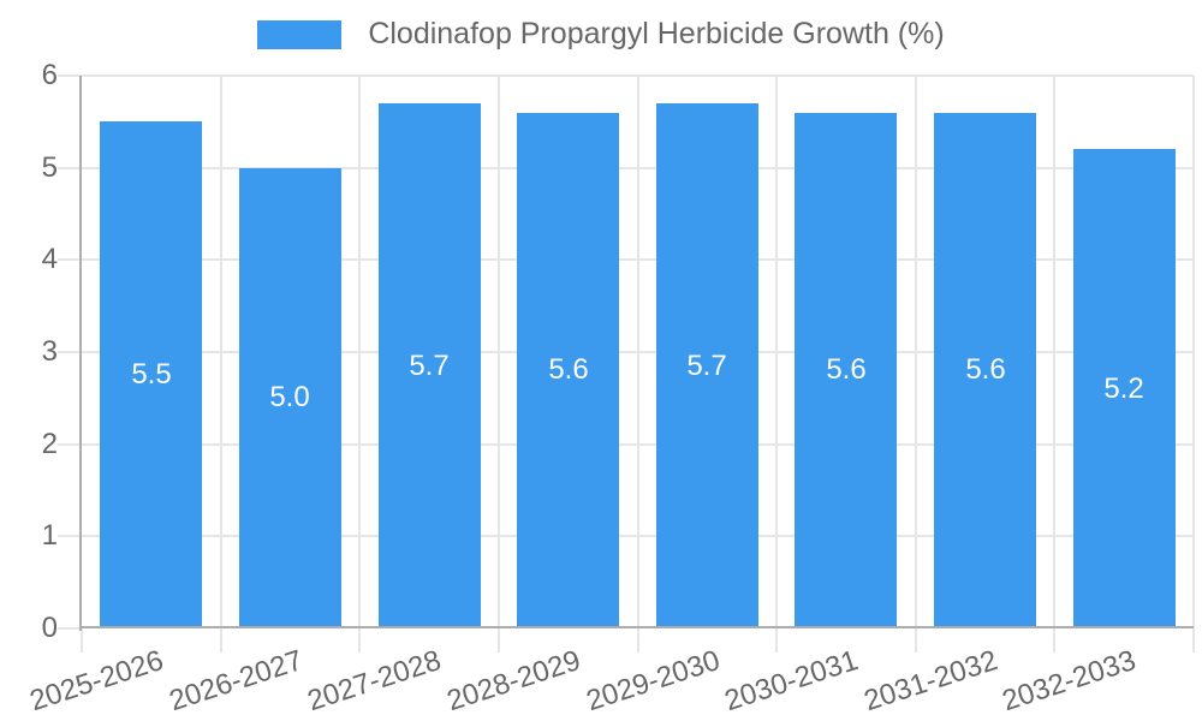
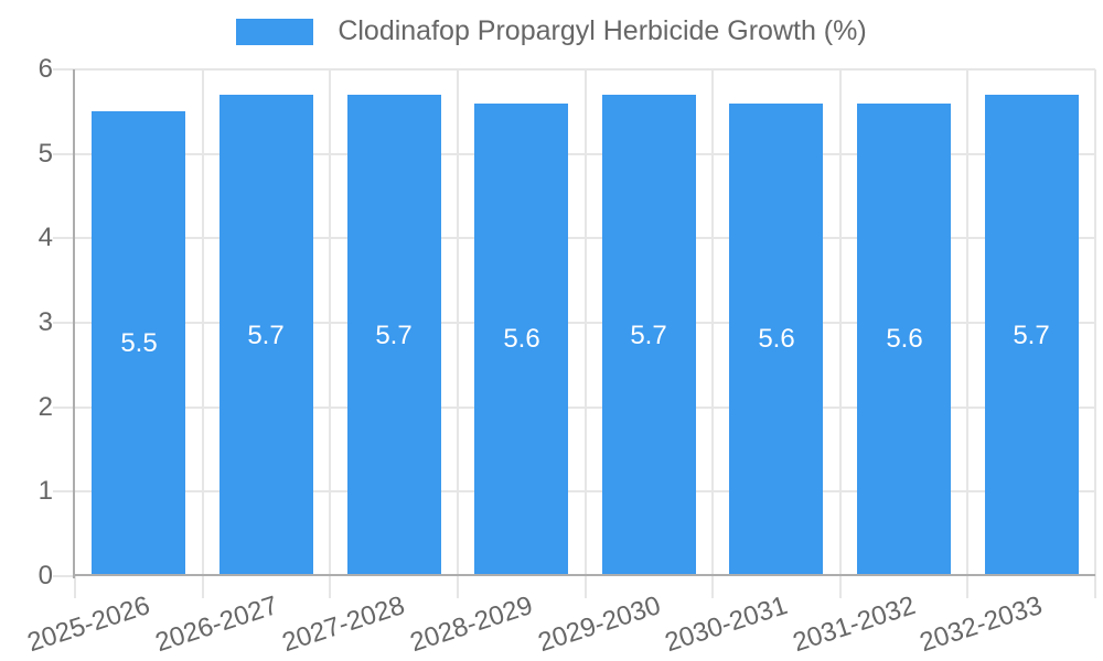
2026-2027: 5.0 -> 5.7
2032-2033: 5.2 -> 5.7
